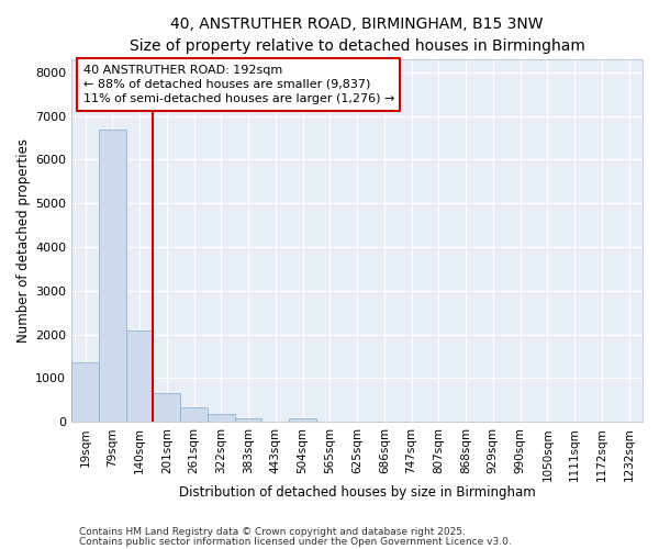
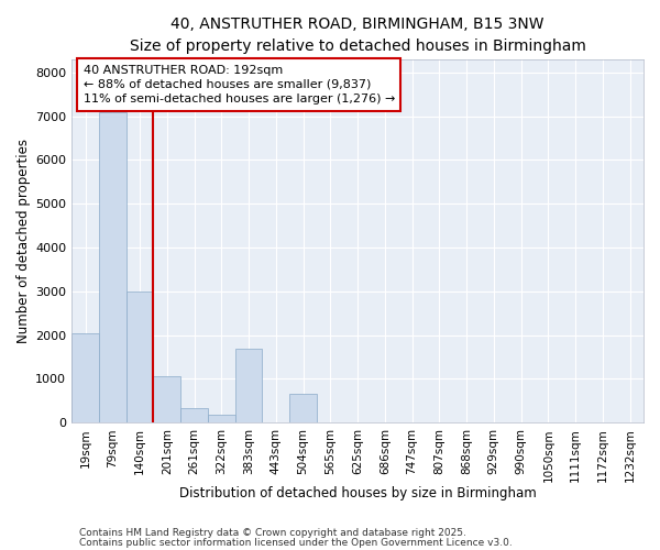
19sqm: 1350 -> 2050
79sqm: 6700 -> 7100
140sqm: 2100 -> 3000
201sqm: 650 -> 1050
383sqm: 90 -> 1700
504sqm: 70 -> 650
